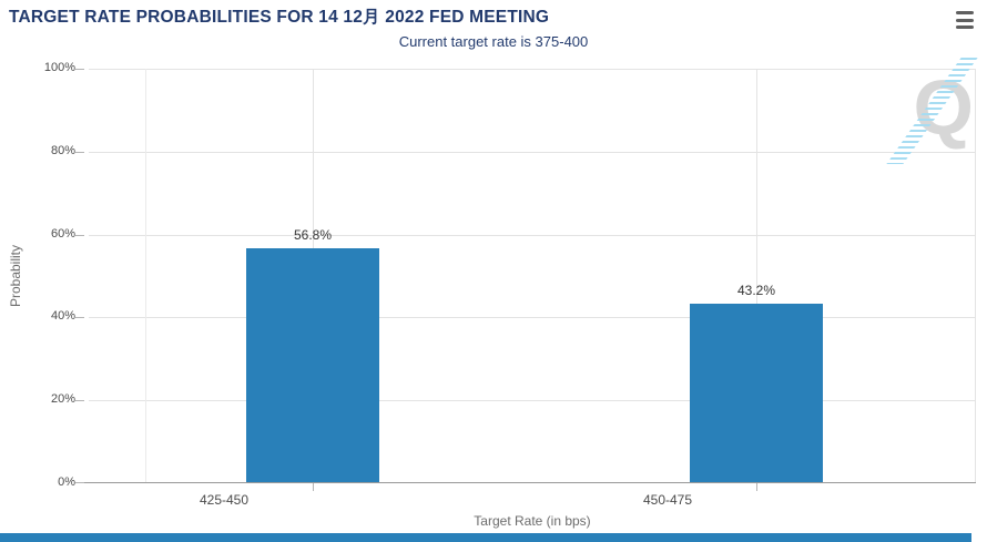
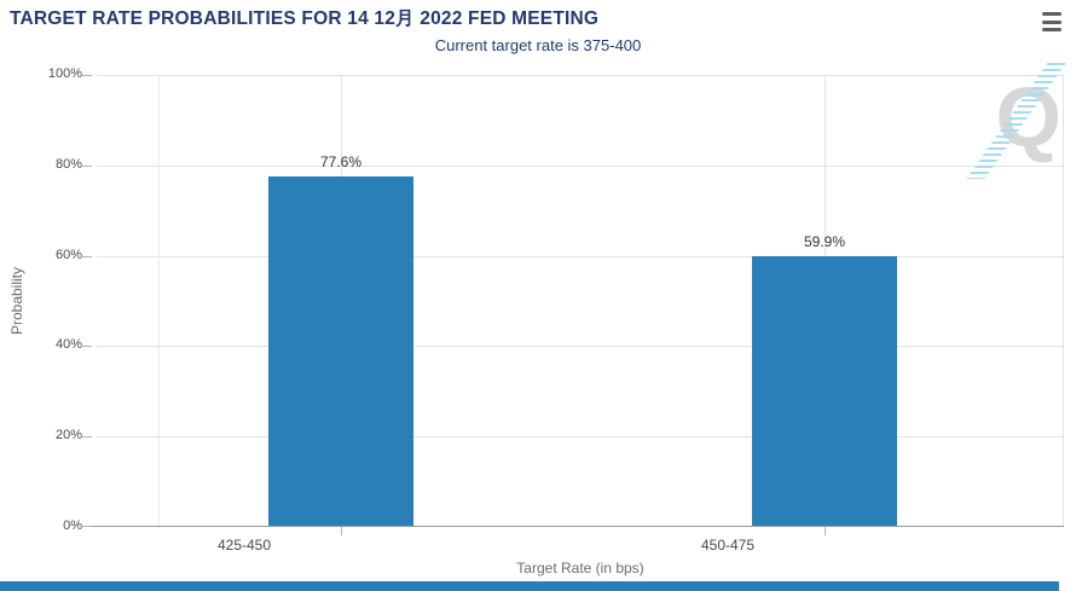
425-450: 56.8% -> 77.6%
450-475: 43.2% -> 59.9%
